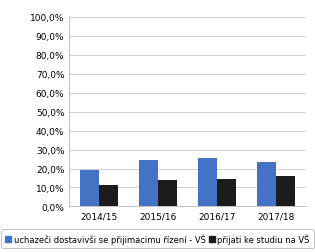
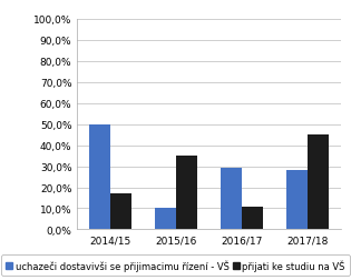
uchazeči dostavivši se přijimacimu řízení - VŠ/2014/15: 19% -> 50%
přijati ke studiu na VŠ/2014/15: 12% -> 17%
uchazeči dostavivši se přijimacimu řízení - VŠ/2015/16: 24% -> 10%
přijati ke studiu na VŠ/2015/16: 14% -> 35%
uchazeči dostavivši se přijimacimu řízení - VŠ/2016/17: 26% -> 29%
přijati ke studiu na VŠ/2016/17: 14% -> 11%
uchazeči dostavivši se přijimacimu řízení - VŠ/2017/18: 24% -> 28%
přijati ke studiu na VŠ/2017/18: 16% -> 45%
